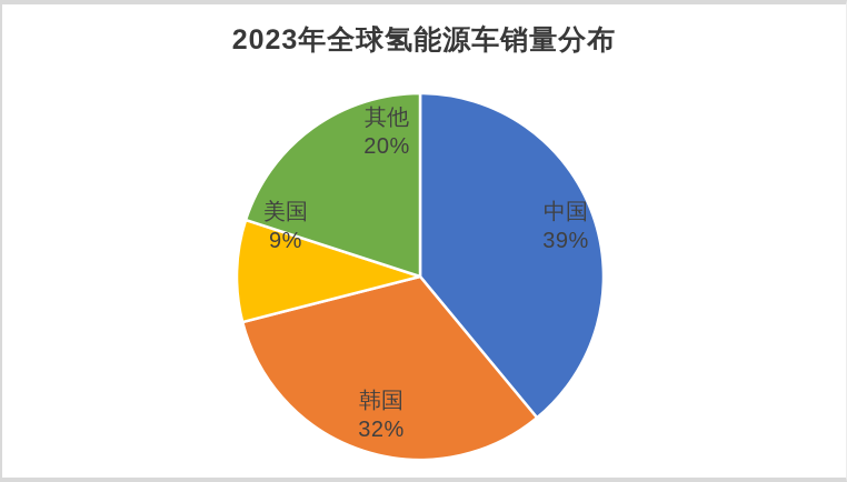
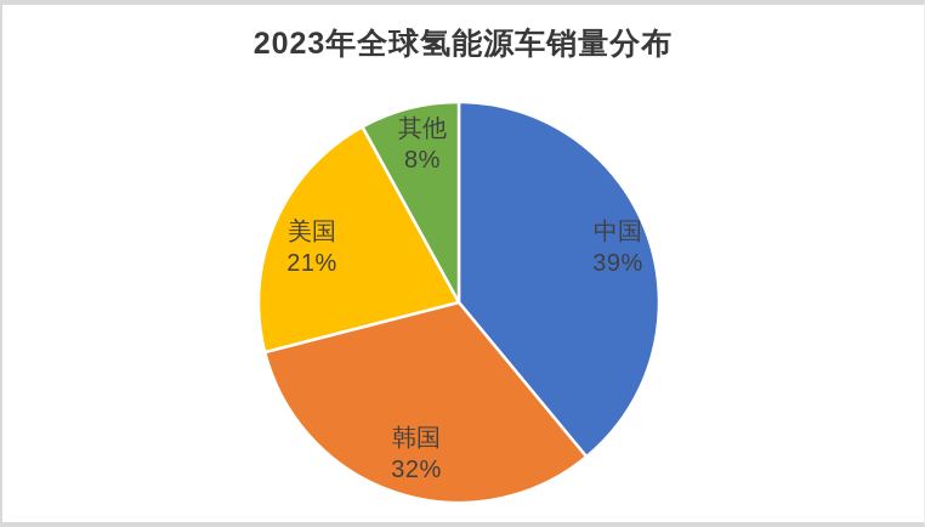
美国: 9% -> 21%
其他: 20% -> 8%
